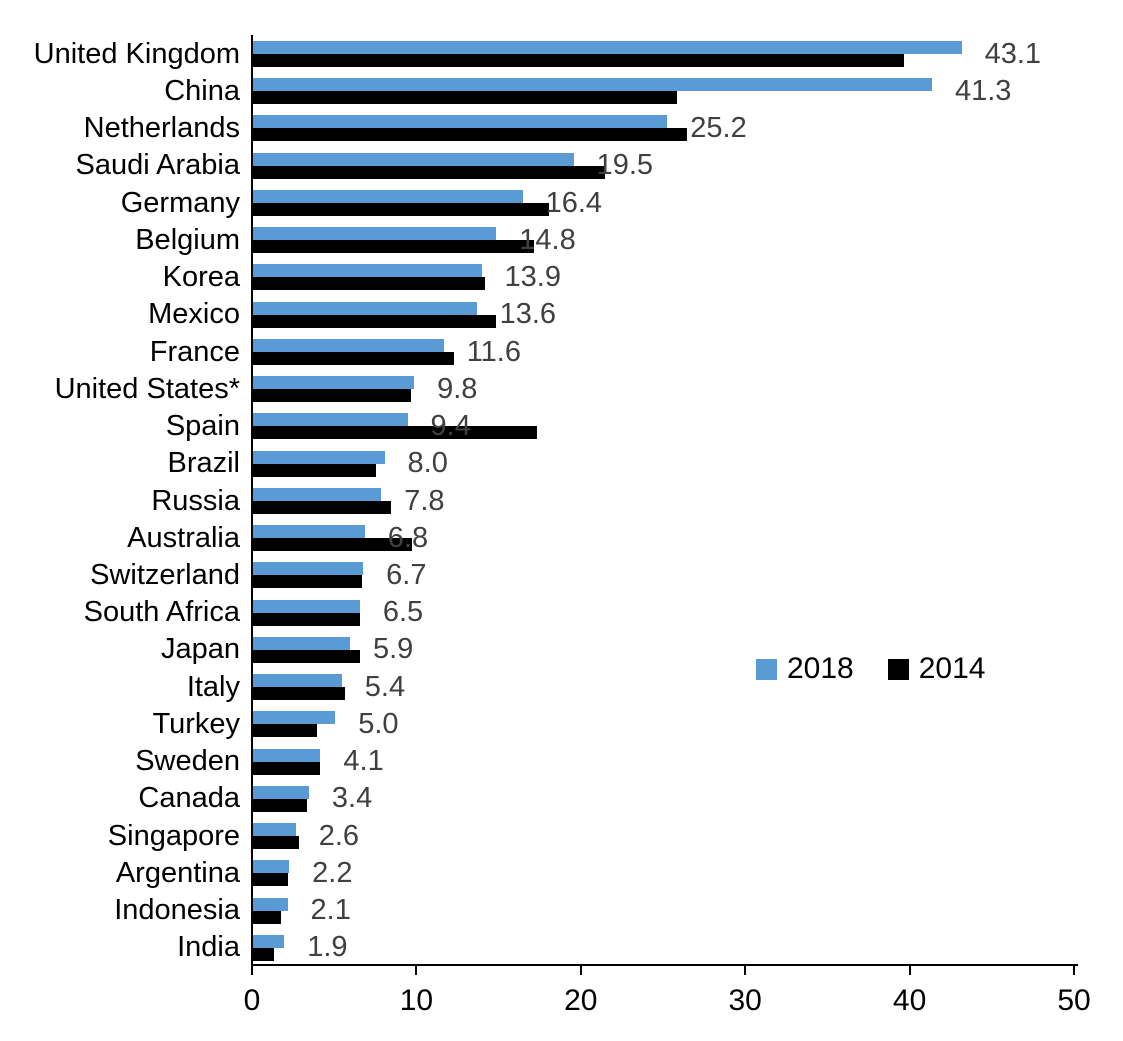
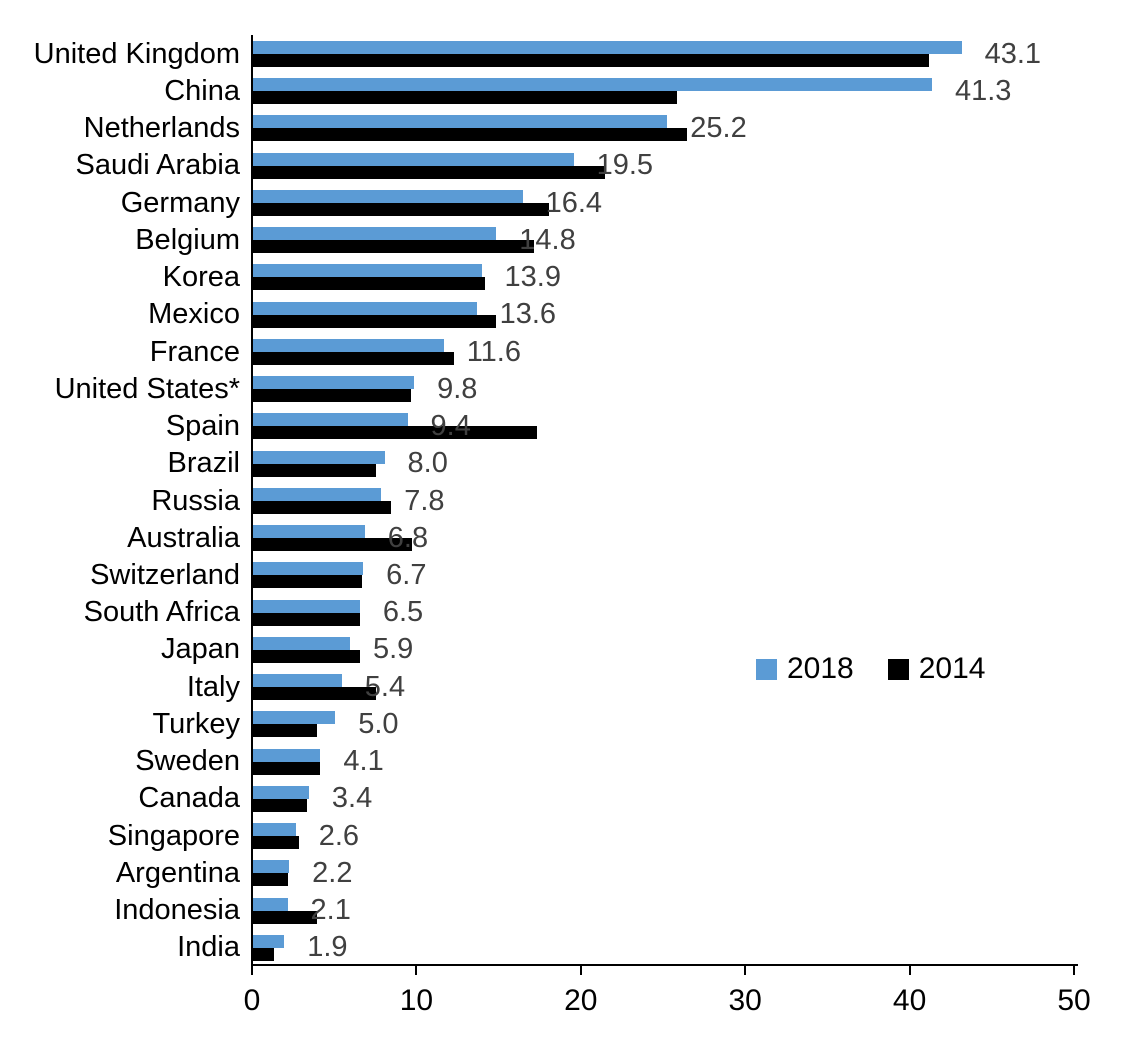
2014/United Kingdom: 39.6 -> 41.1
2014/Italy: 5.6 -> 7.5
2014/Indonesia: 1.7 -> 3.9
